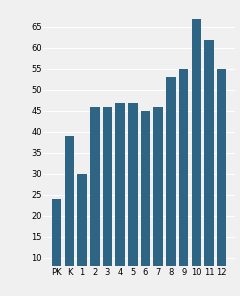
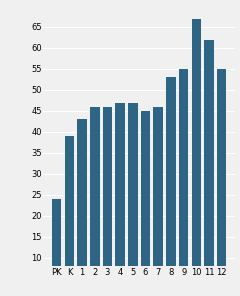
1: 30 -> 43
